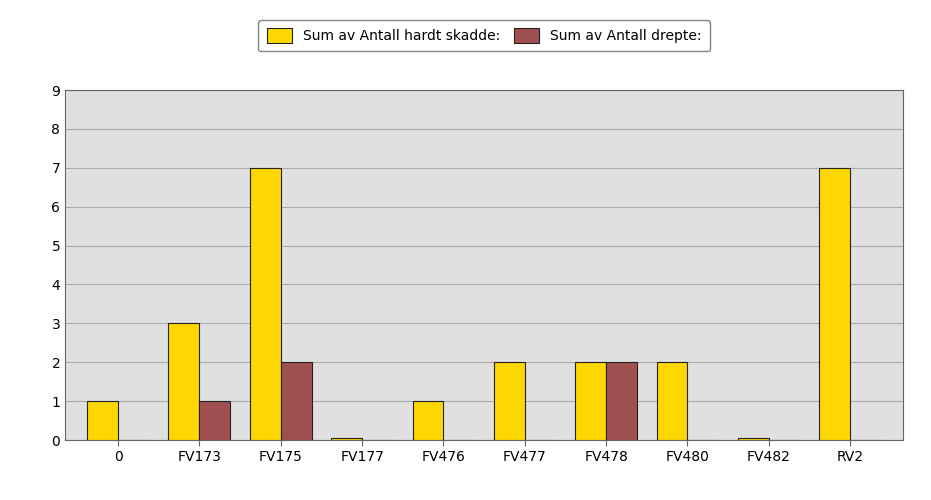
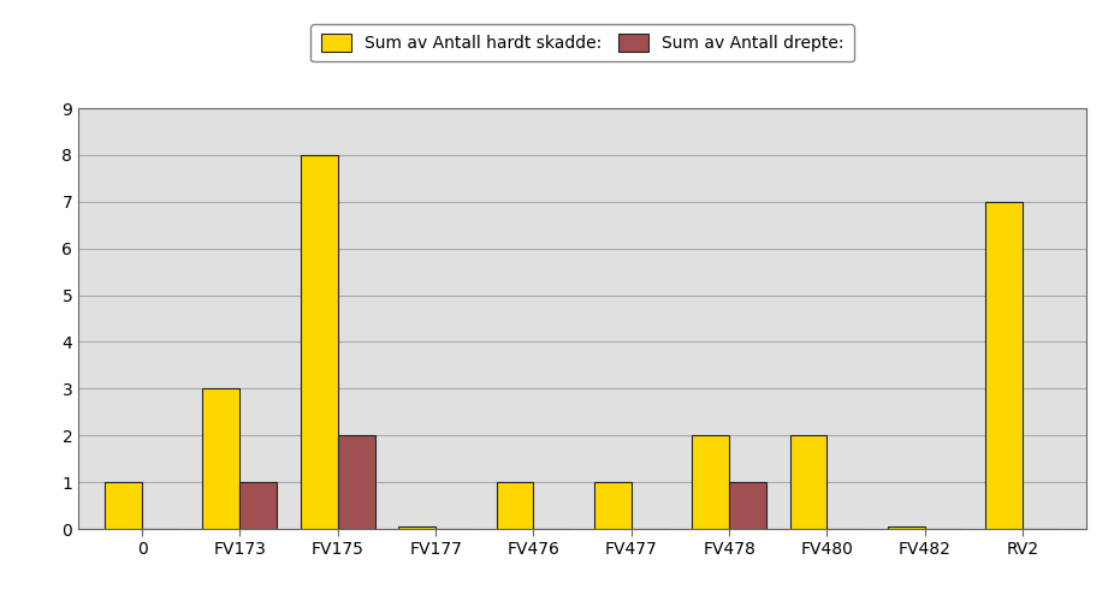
Sum av Antall hardt skadde:/FV175: 7.00 -> 8.00
Sum av Antall hardt skadde:/FV477: 2.00 -> 1.00
Sum av Antall drepte:/FV478: 2 -> 1
